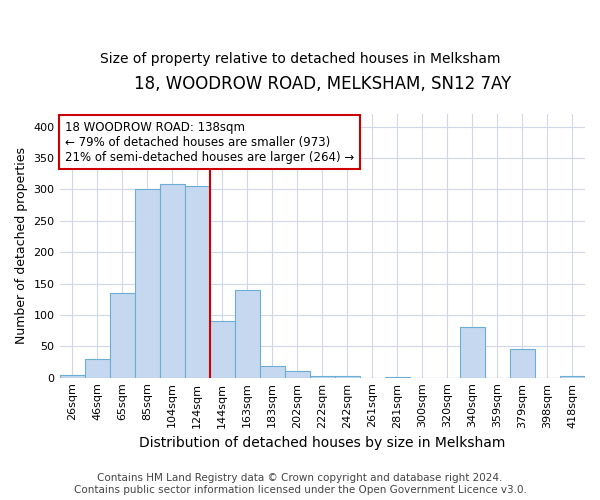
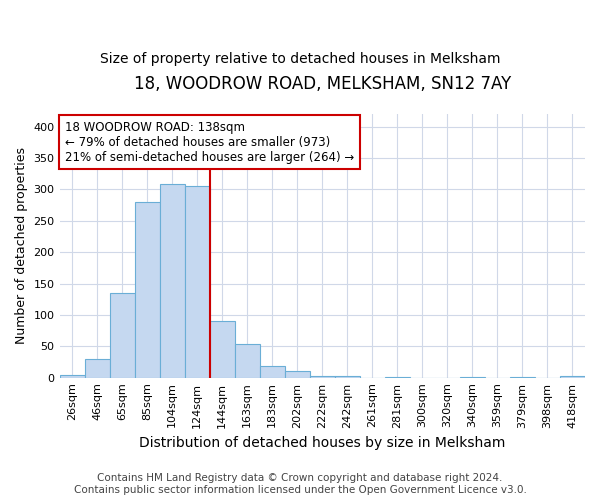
85sqm: 300 -> 280
163sqm: 140 -> 53
340sqm: 80 -> 1
379sqm: 46 -> 1
